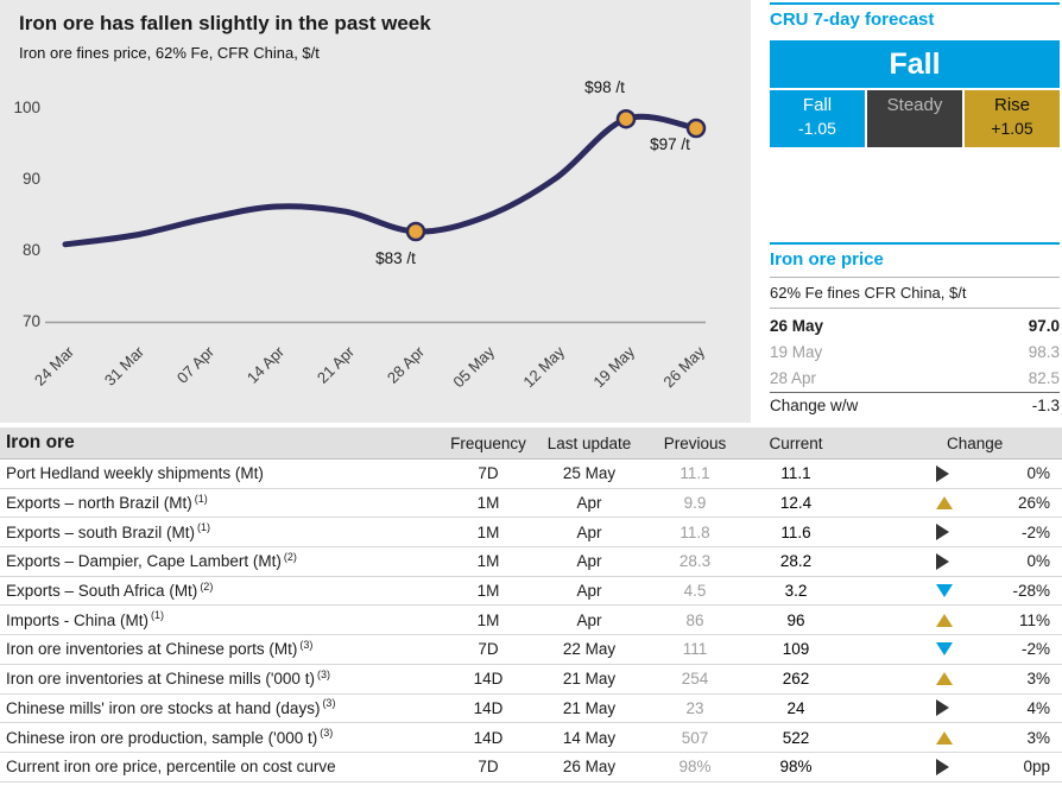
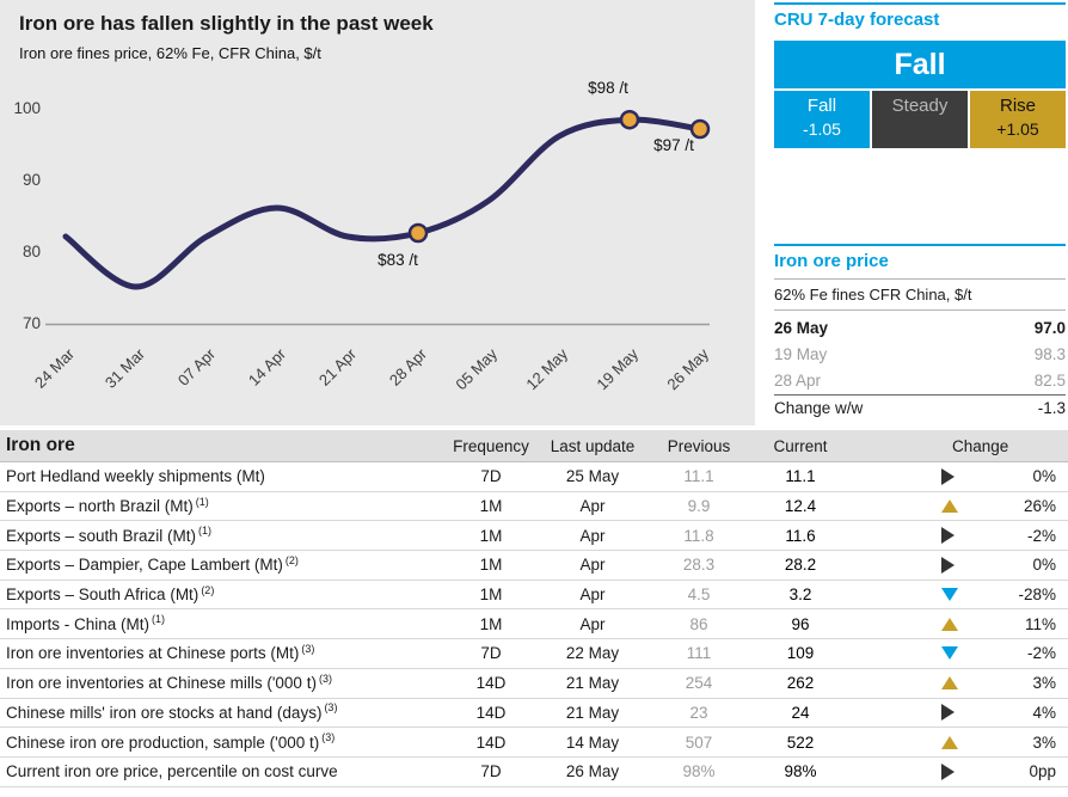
24 Mar: 81 -> 82
31 Mar: 82 -> 75
07 Apr: 84 -> 82
21 Apr: 85 -> 82
05 May: 85 -> 87
12 May: 90 -> 96
